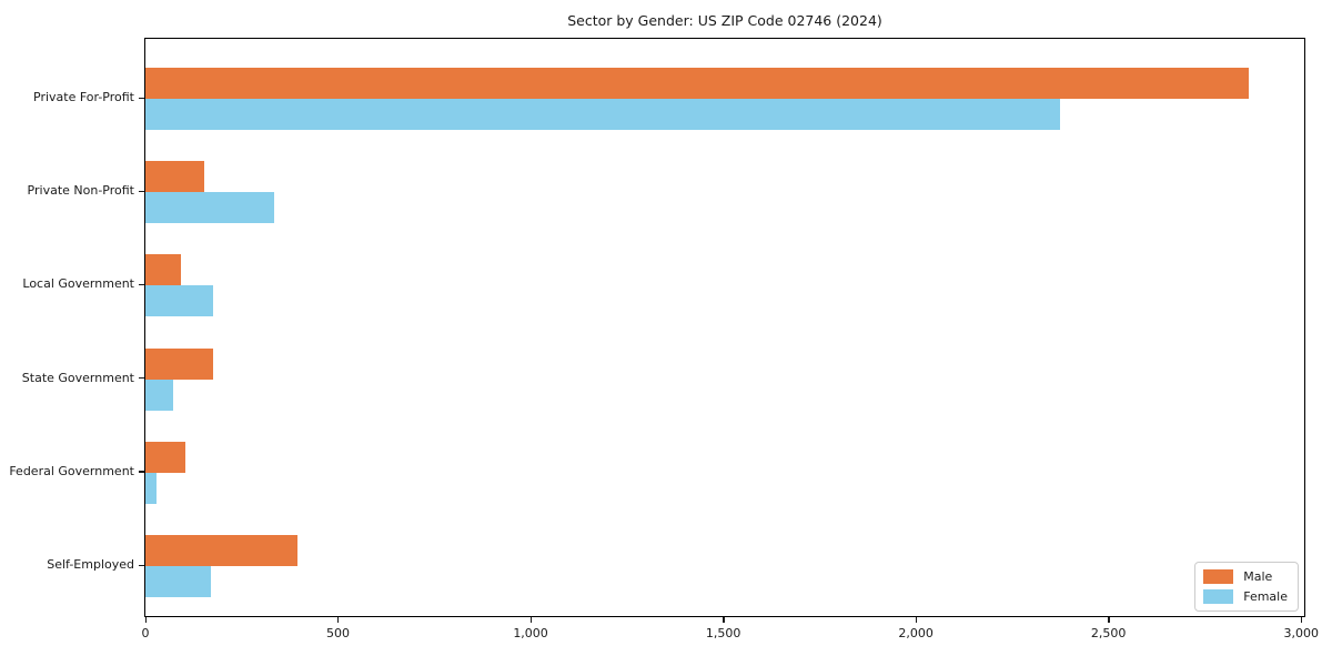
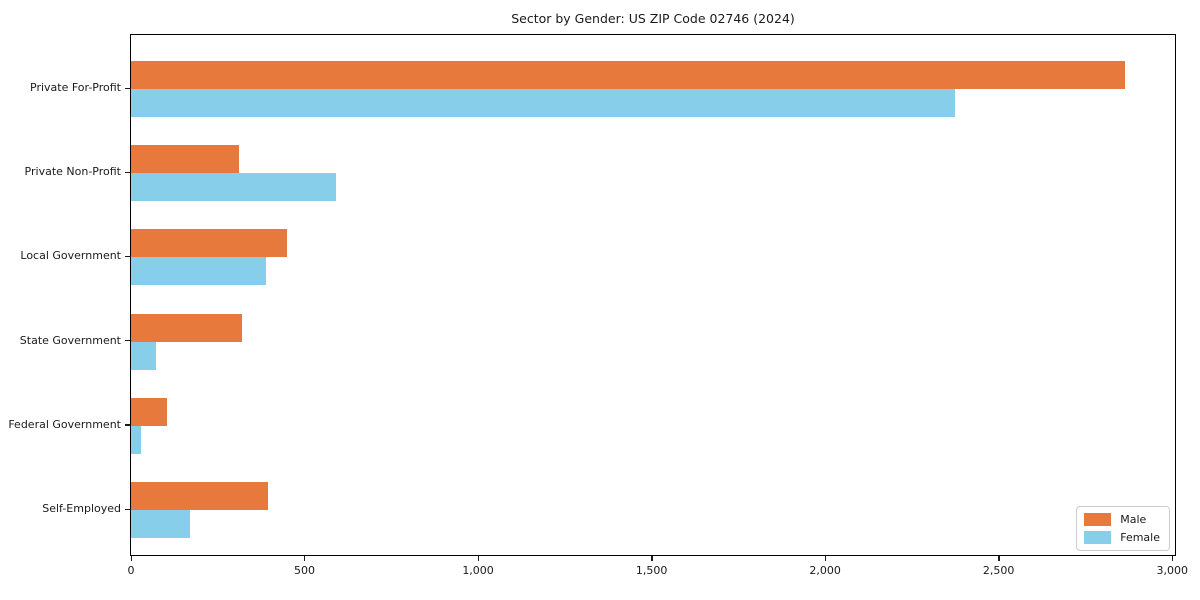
Male/Private Non-Profit: 150 -> 310
Female/Private Non-Profit: 330 -> 590
Male/Local Government: 90 -> 450
Female/Local Government: 180 -> 390
Male/State Government: 180 -> 320
